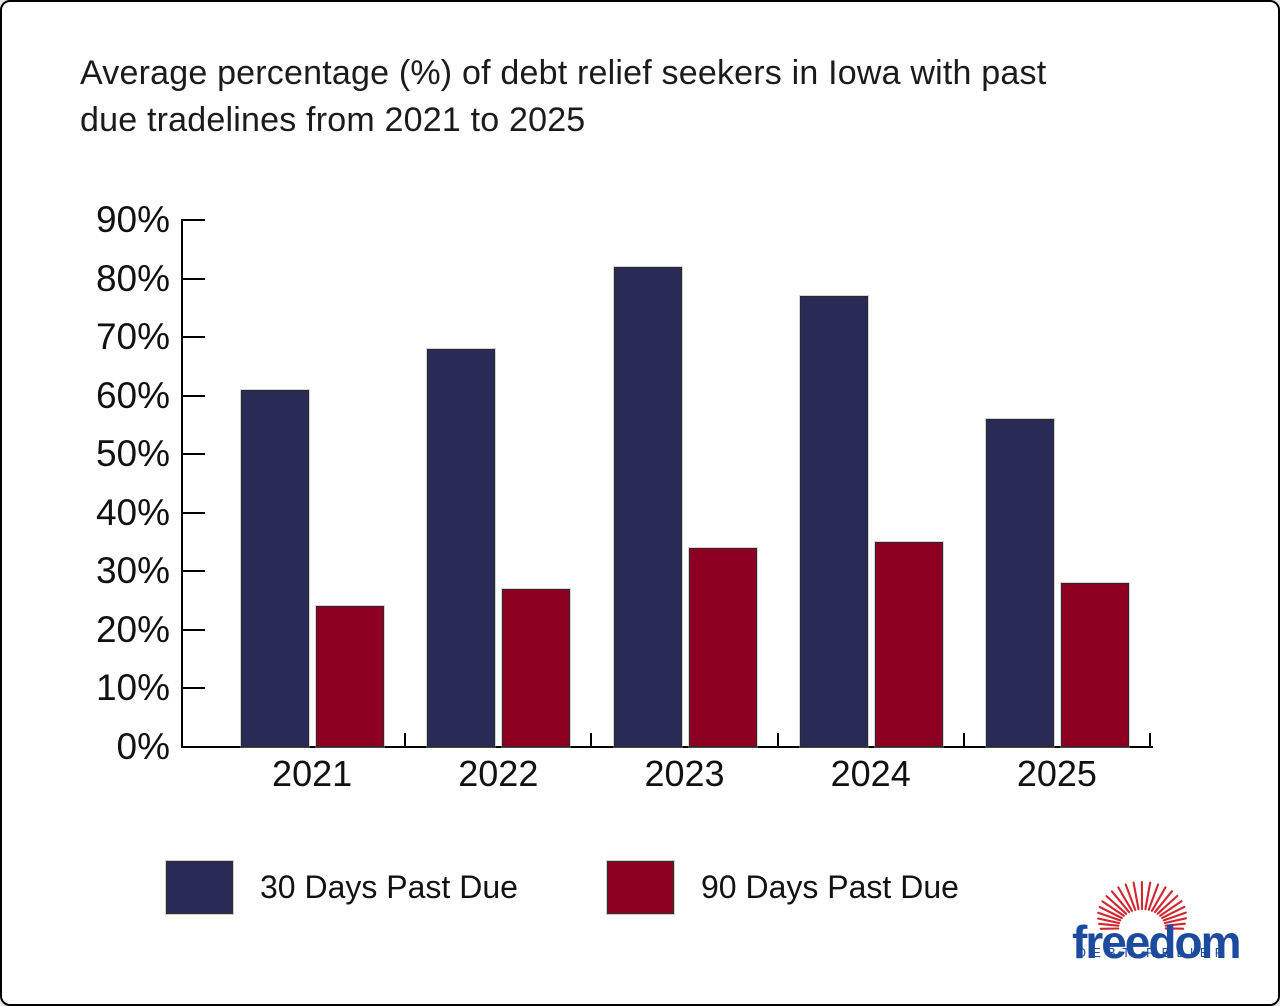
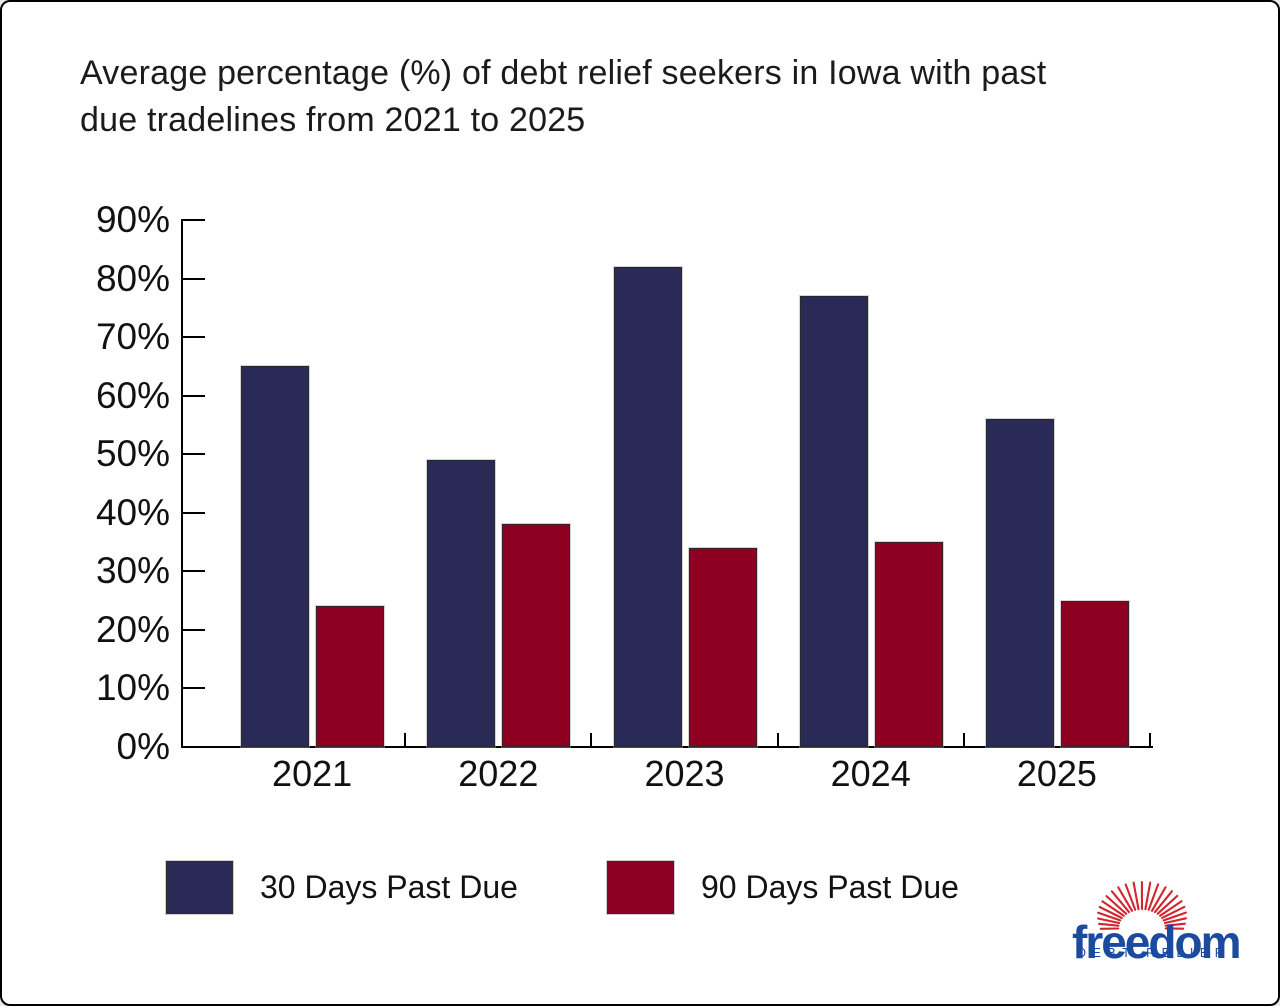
30 Days Past Due/2021: 61% -> 65%
30 Days Past Due/2022: 68% -> 49%
90 Days Past Due/2022: 27% -> 38%
90 Days Past Due/2025: 28% -> 25%
